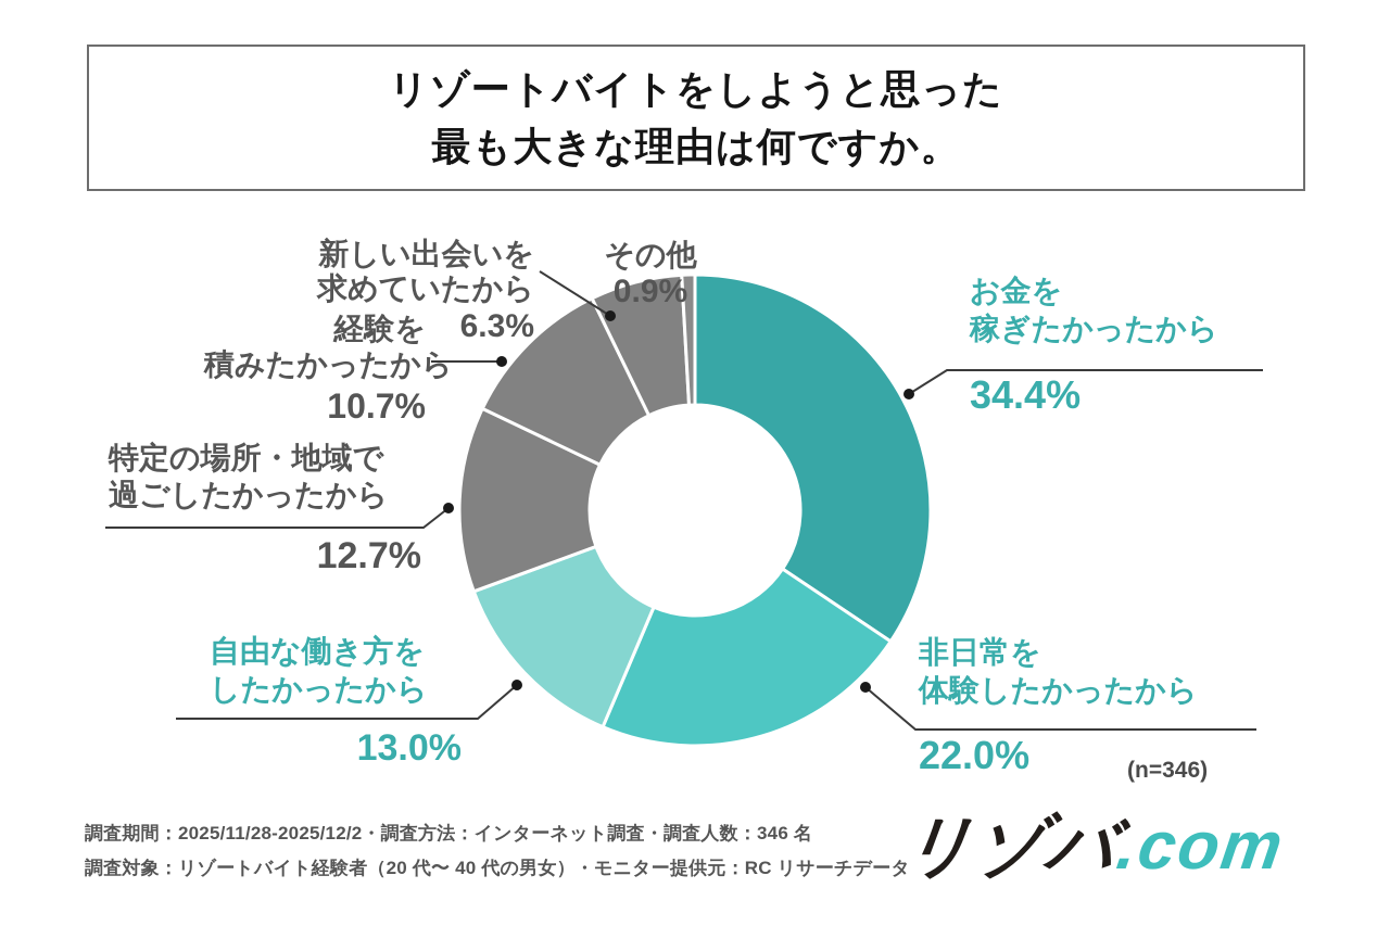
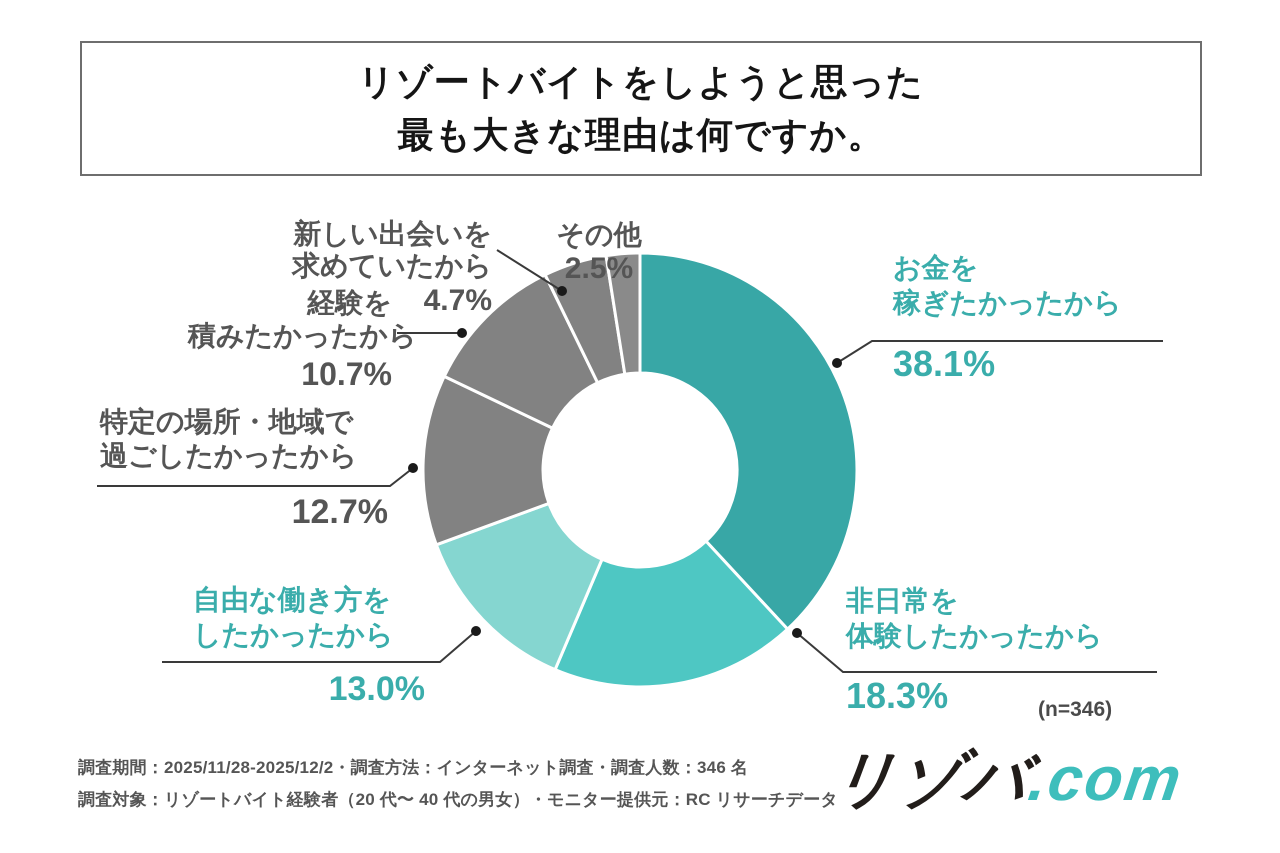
お金を稼ぎたかったから: 34.4% -> 38.1%
非日常を体験したかったから: 22.0% -> 18.3%
新しい出会いを求めていたから: 6.3% -> 4.7%
その他: 0.9% -> 2.5%
